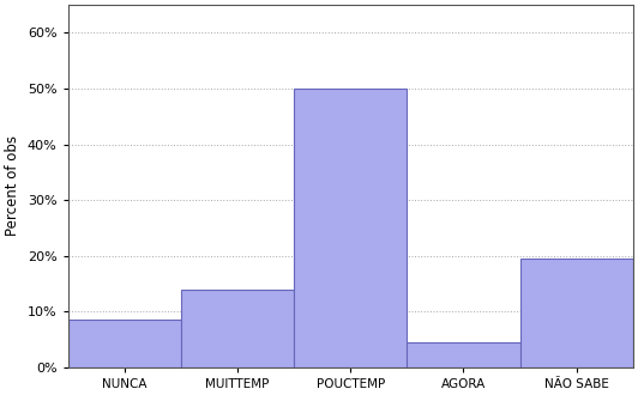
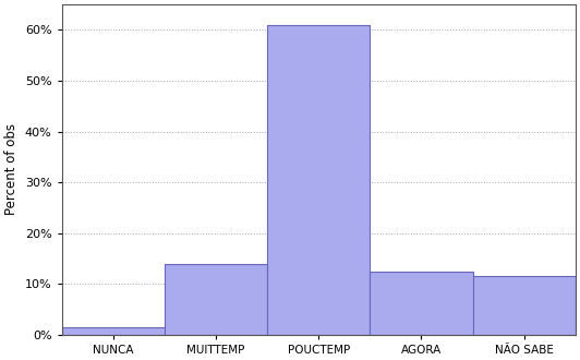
NUNCA: 8.5% -> 1.5%
POUCTEMP: 50.0% -> 61.0%
AGORA: 4.5% -> 12.5%
NÃO SABE: 19.5% -> 11.5%
